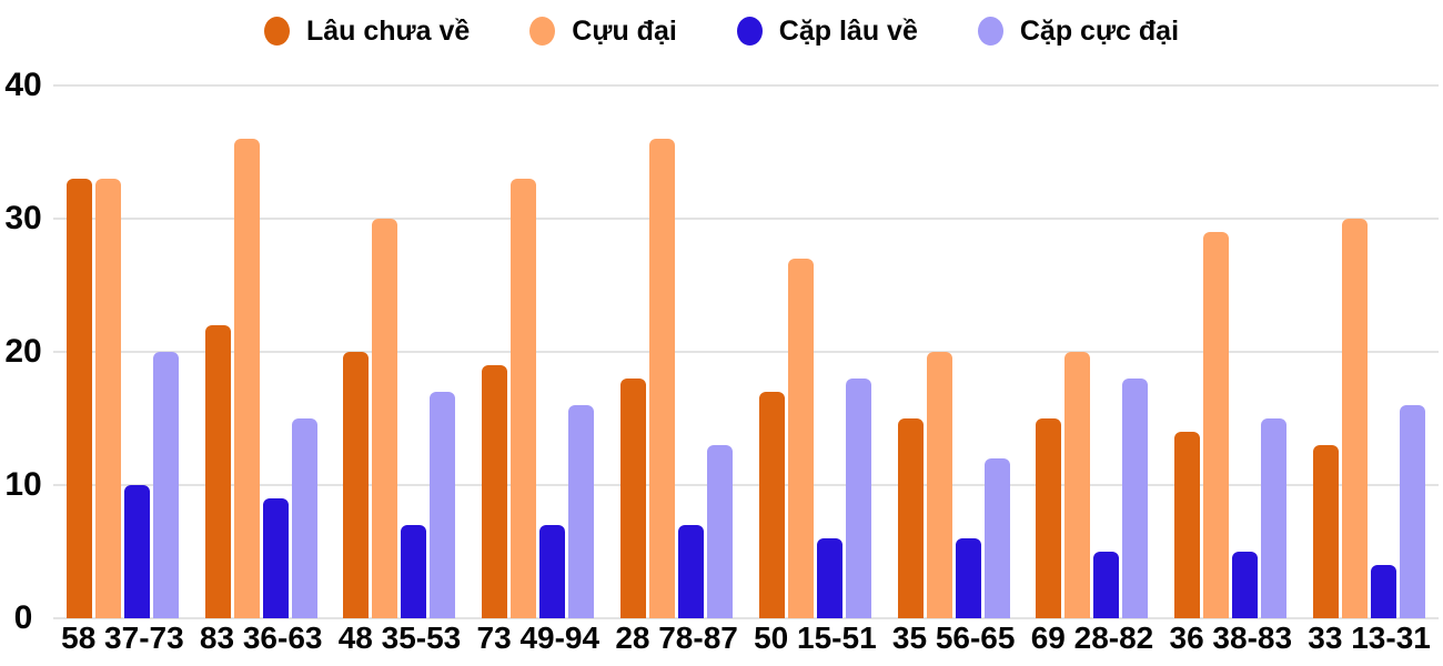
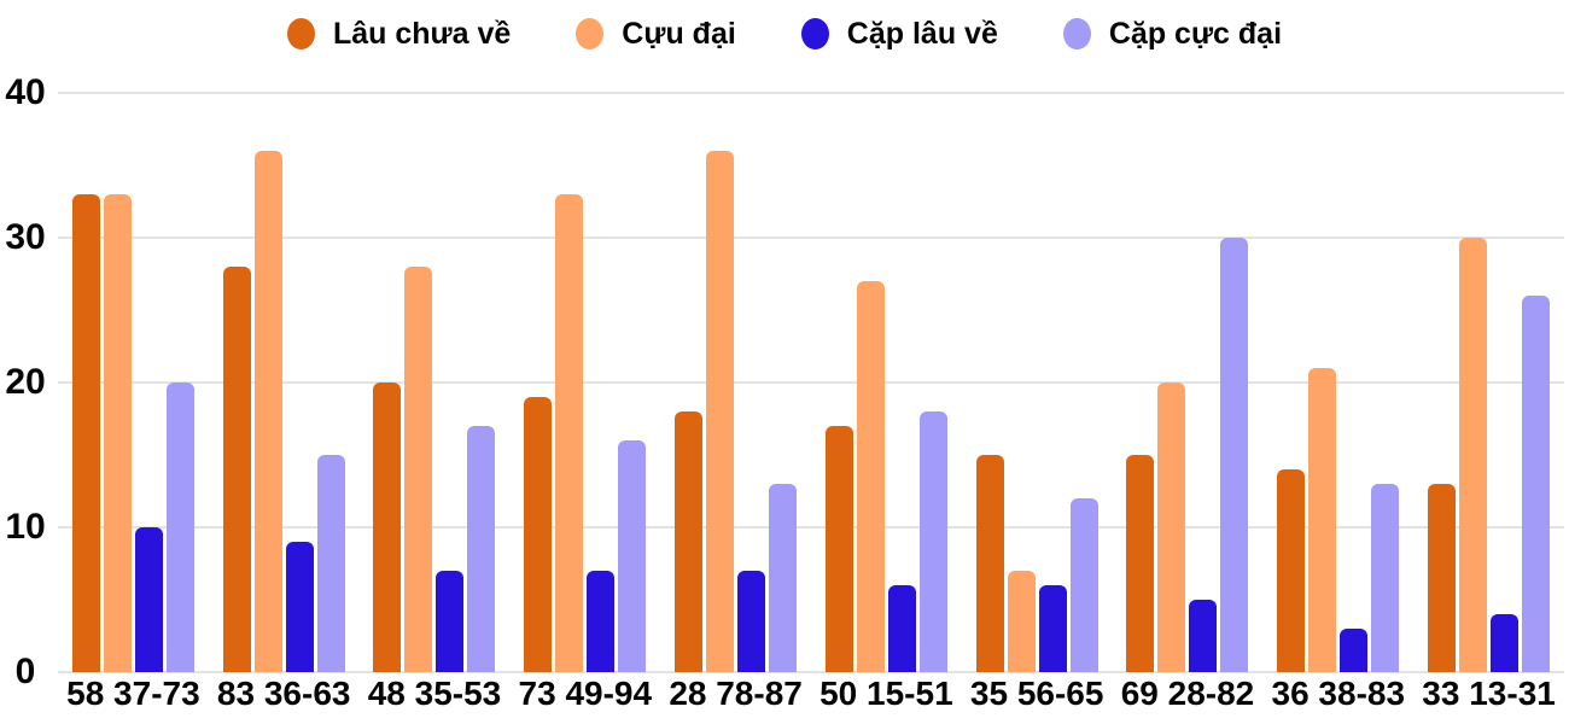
Lâu chưa về/83 36-63: 22 -> 28
Cựu đại/48 35-53: 30 -> 28
Cựu đại/35 56-65: 20 -> 7
Cặp cực đại/69 28-82: 18 -> 30
Cựu đại/36 38-83: 29 -> 21
Cặp lâu về/36 38-83: 5 -> 3
Cặp cực đại/36 38-83: 15 -> 13
Cặp cực đại/33 13-31: 16 -> 26
